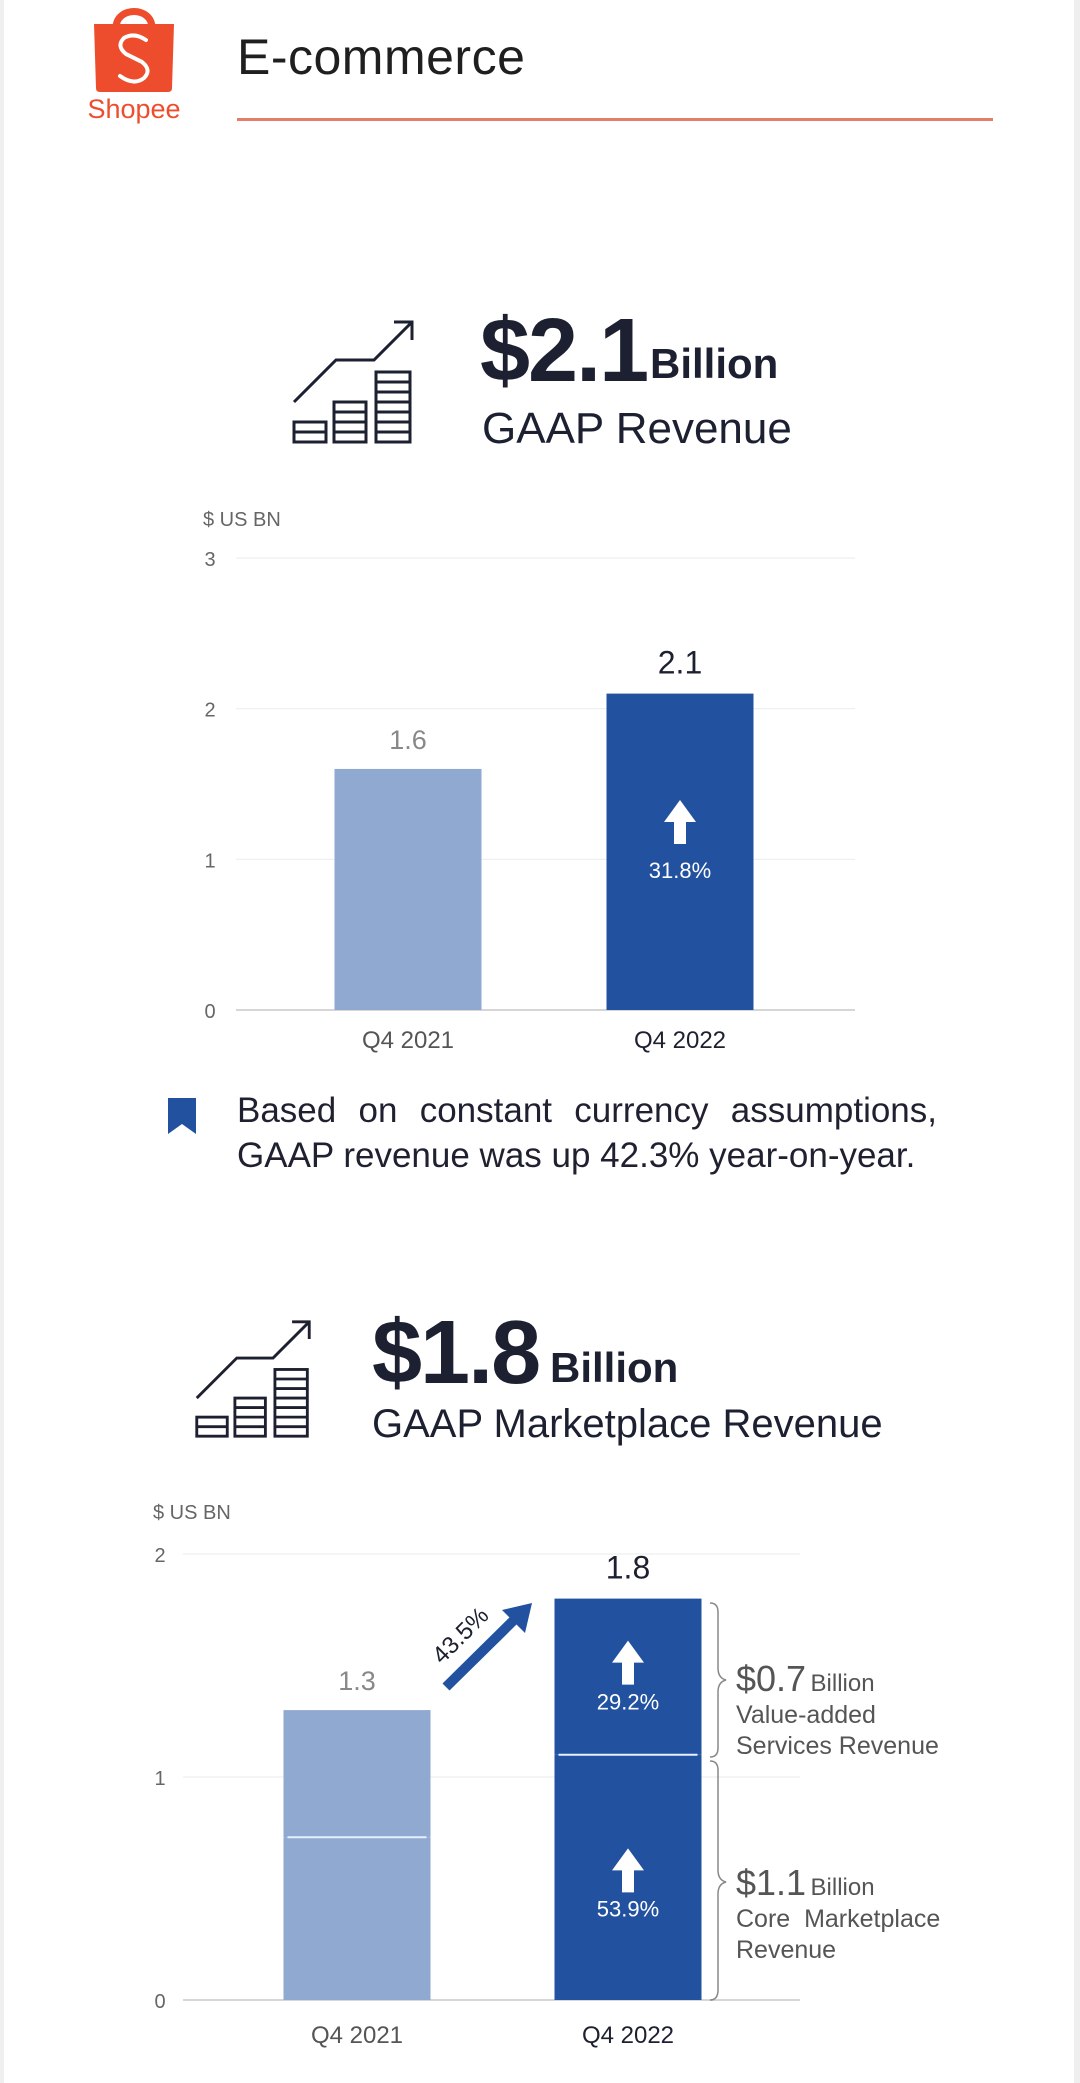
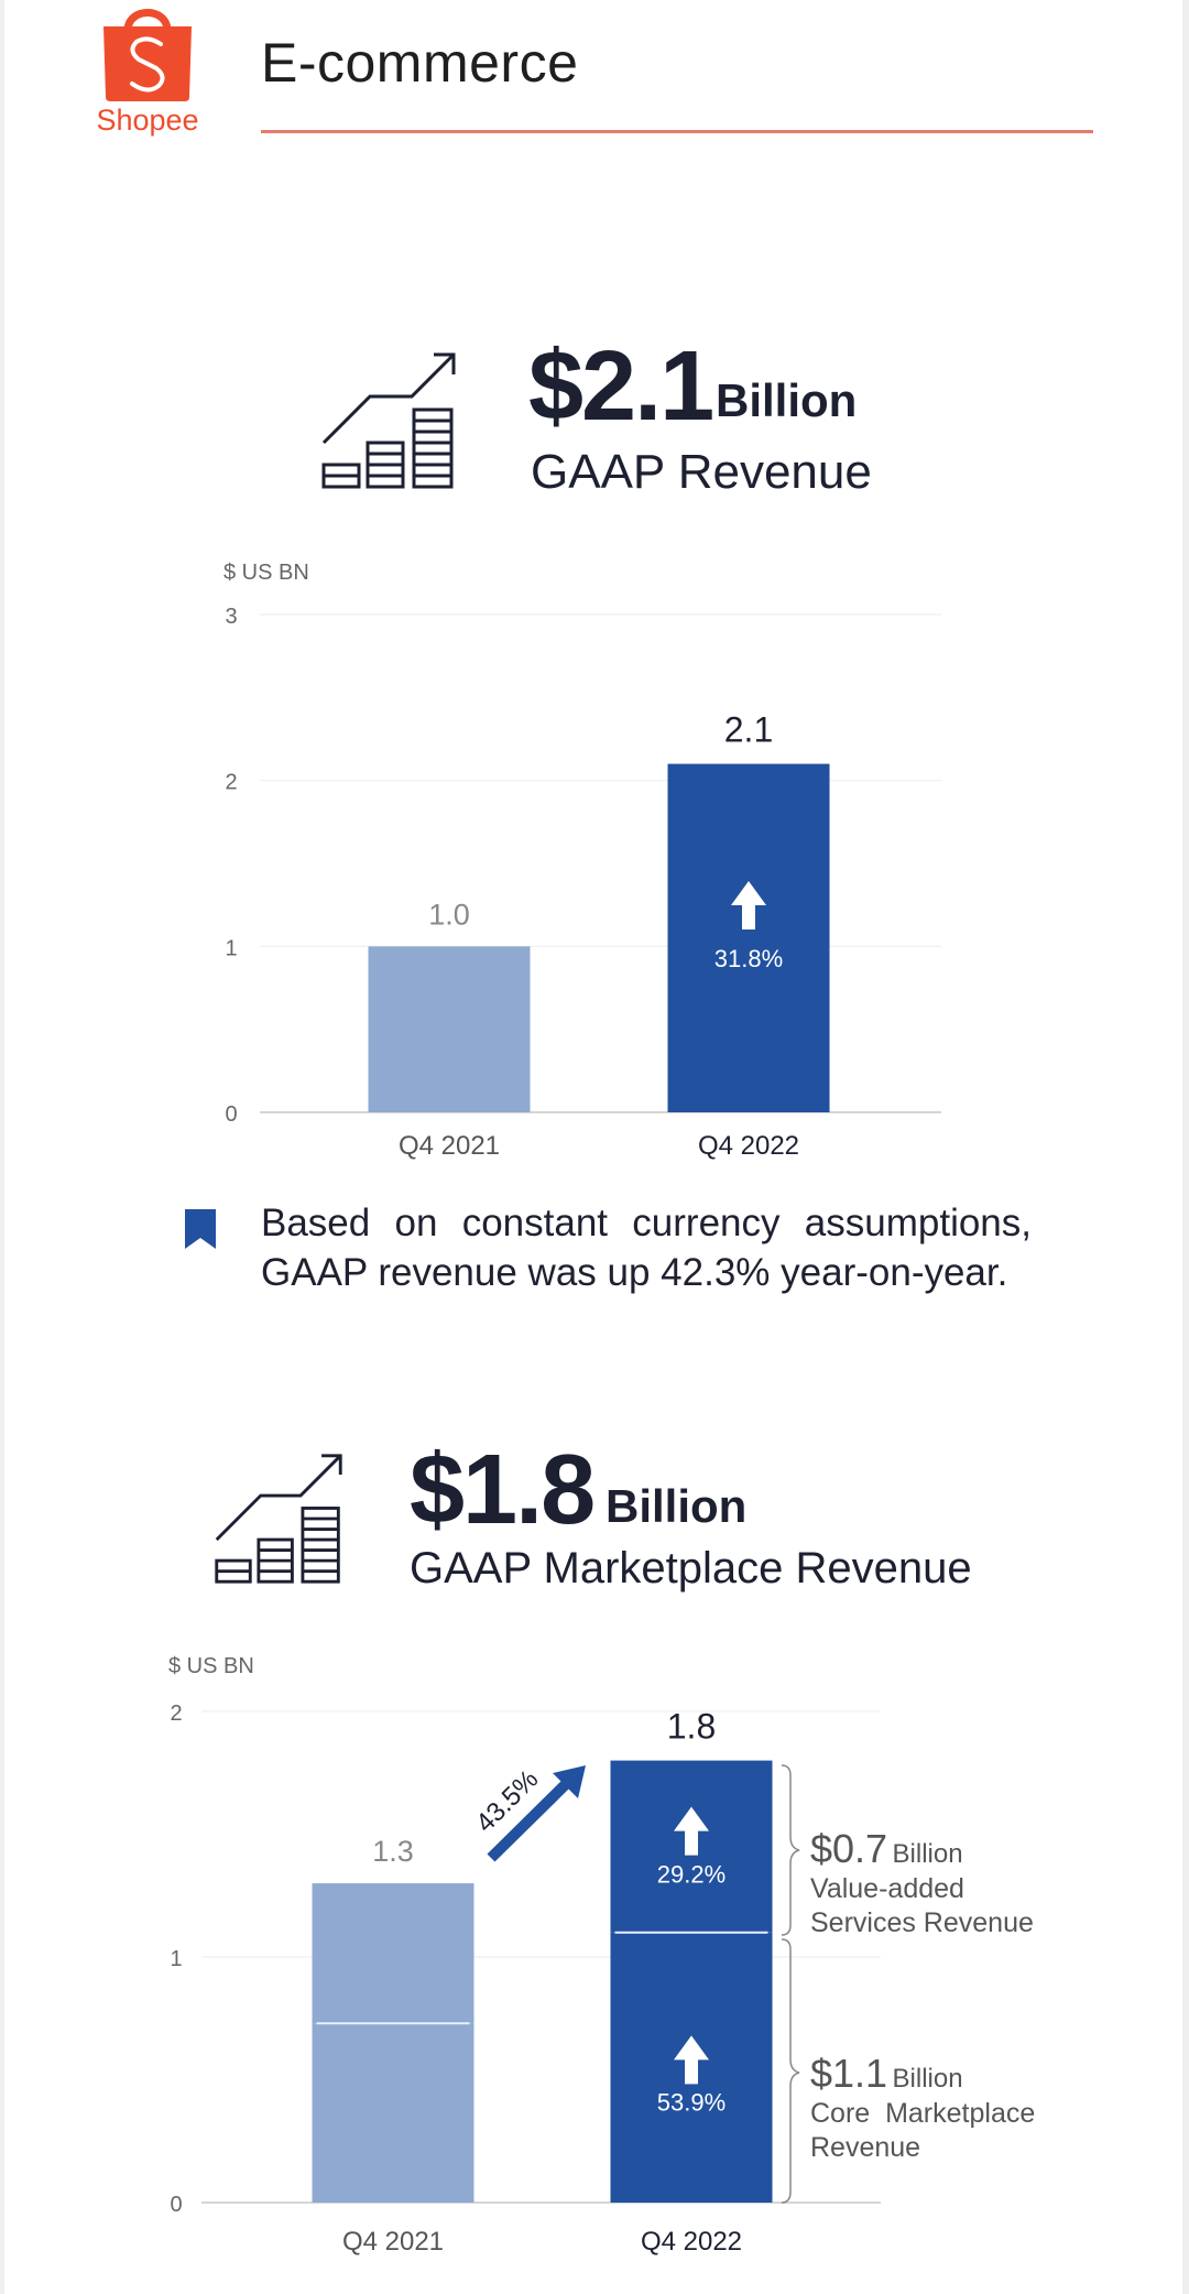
GAAP Revenue/Q4 2021: 1.6 -> 1.0
